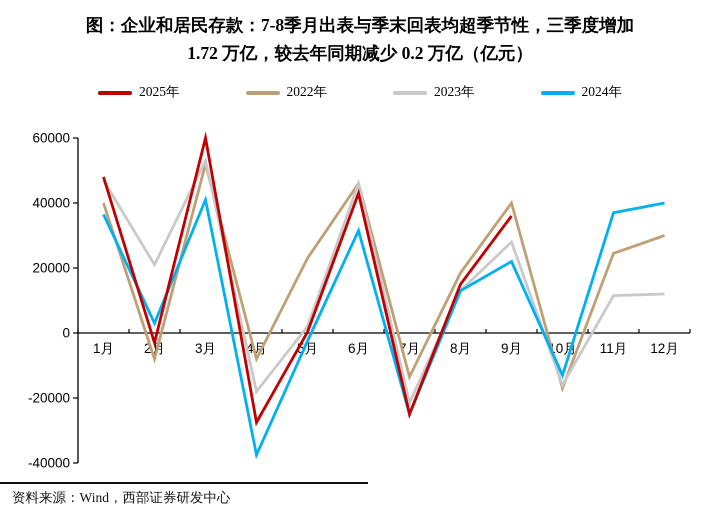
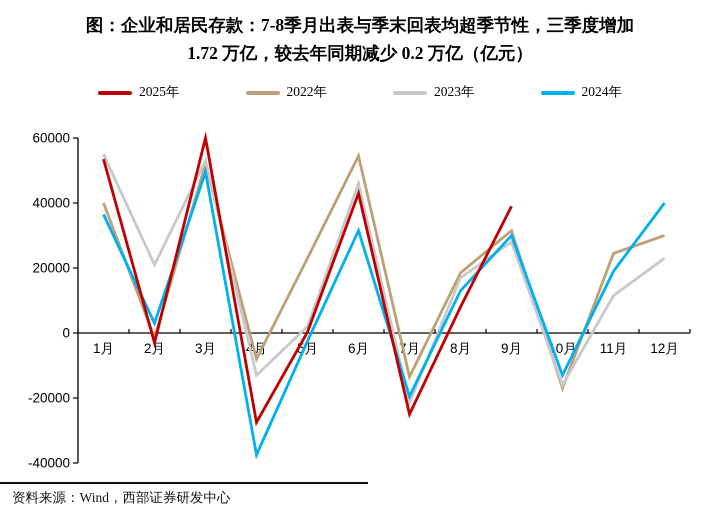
2025年/1月: 48000 -> 54000
2023年/1月: 47000 -> 55000
2022年/2月: -8000 -> -2000
2024年/3月: 41000 -> 50000
2023年/4月: -18000 -> -13000
2022年/6月: 46000 -> 54000
2024年/7月: -25000 -> -20000
2025年/8月: 15000 -> 8000
2023年/8月: 13000 -> 17000
2025年/9月: 36000 -> 39000
2022年/9月: 40000 -> 32000
2024年/9月: 22000 -> 30000
2024年/11月: 37000 -> 19000
2023年/12月: 12000 -> 23000
